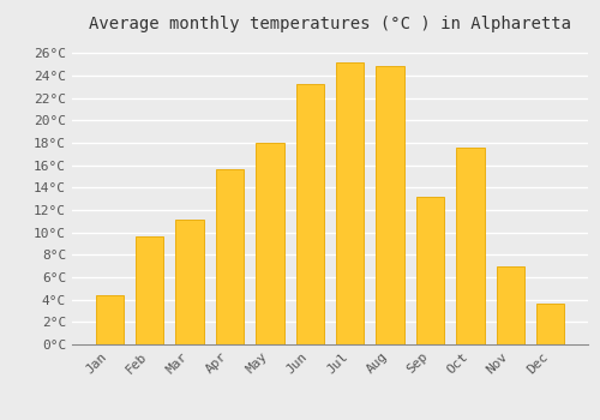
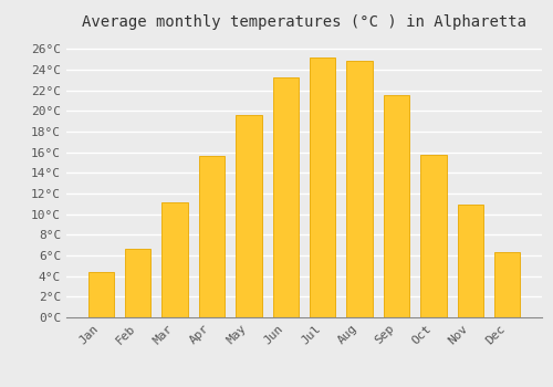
Feb: 9.6°C -> 6.6°C
May: 18.0°C -> 19.6°C
Sep: 13.2°C -> 21.5°C
Oct: 17.6°C -> 15.7°C
Nov: 7.0°C -> 10.9°C
Dec: 3.6°C -> 6.3°C
